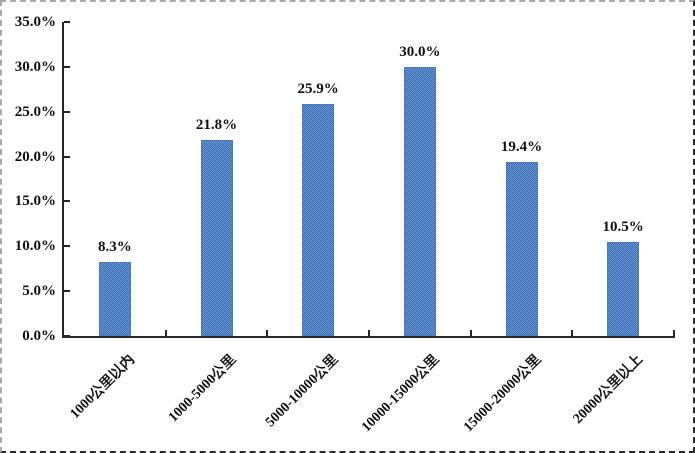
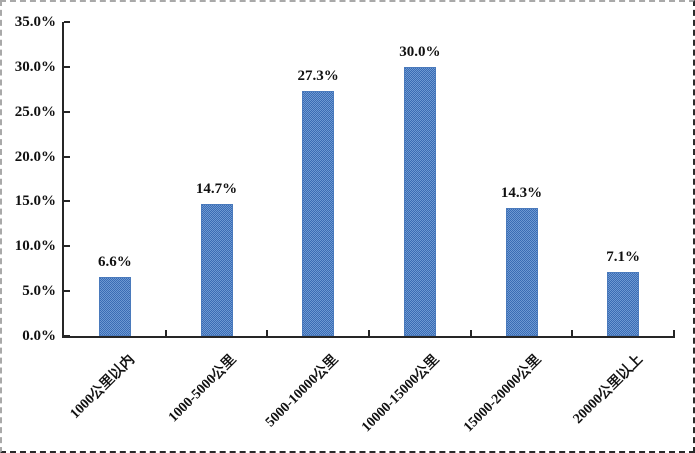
1000公里以内: 8.3% -> 6.6%
1000-5000公里: 21.8% -> 14.7%
5000-10000公里: 25.9% -> 27.3%
15000-20000公里: 19.4% -> 14.3%
20000公里以上: 10.5% -> 7.1%
